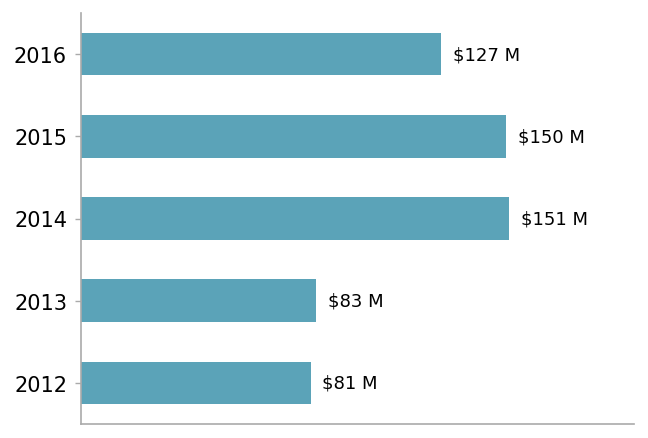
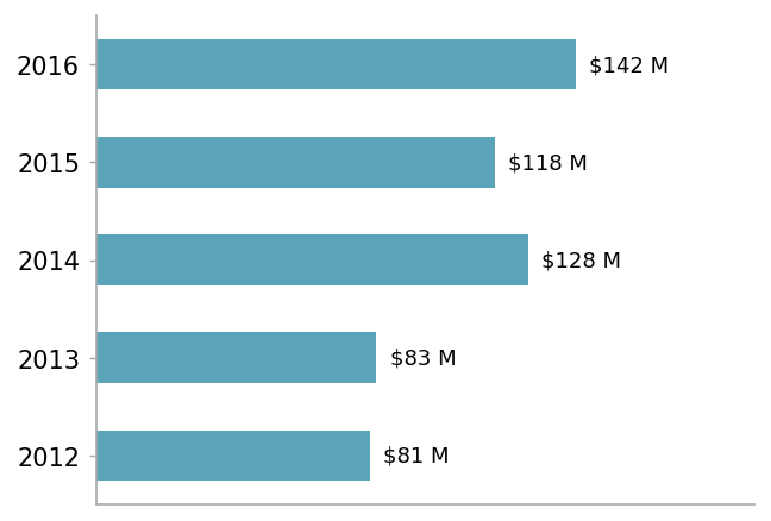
2016: $127 -> $142
2015: $150 -> $118
2014: $151 -> $128
